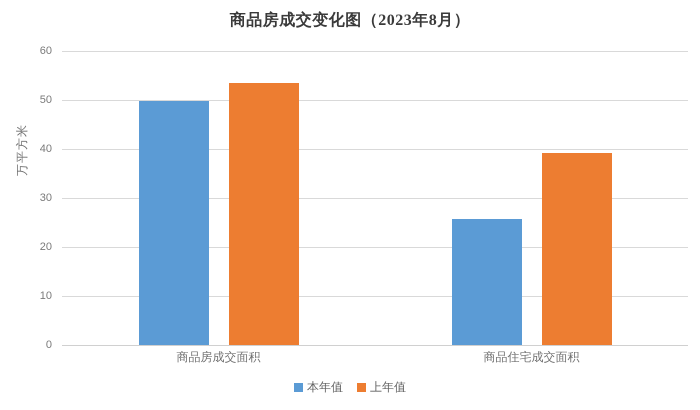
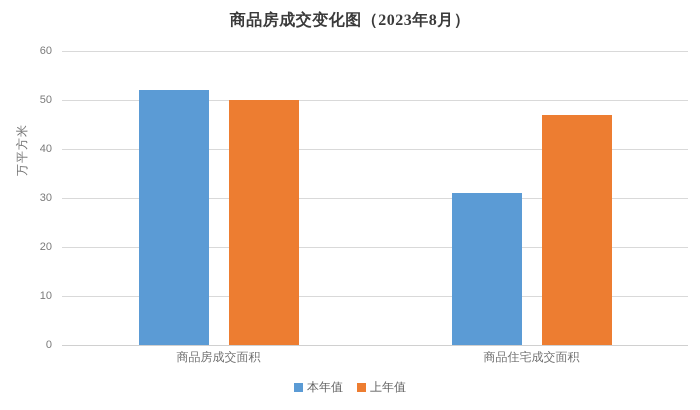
本年值/商品房成交面积: 50 -> 52
上年值/商品房成交面积: 53 -> 50
本年值/商品住宅成交面积: 26 -> 31
上年值/商品住宅成交面积: 39 -> 47
